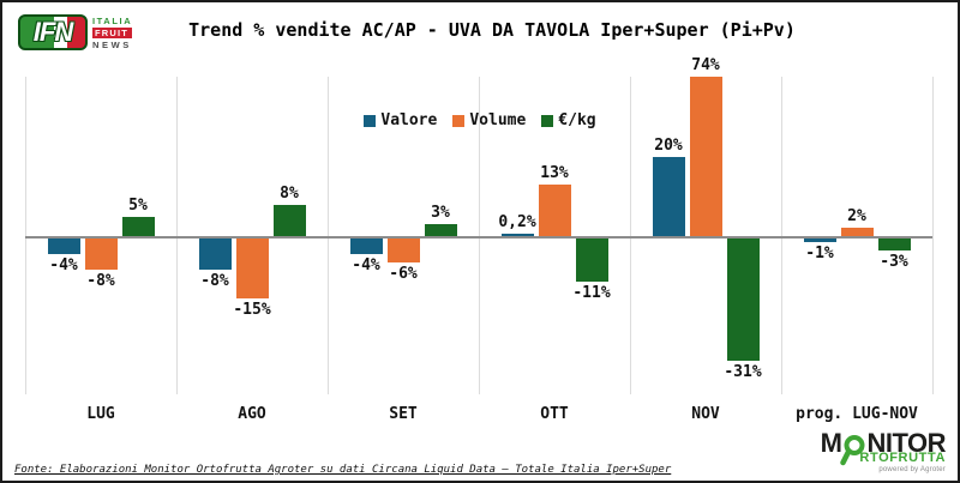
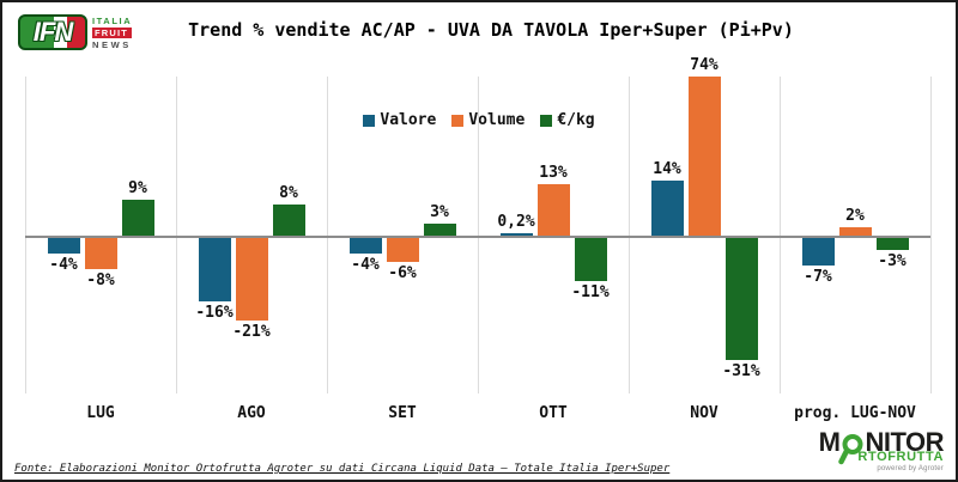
€/kg/LUG: 5% -> 9%
Valore/AGO: -8% -> -16%
Volume/AGO: -15% -> -21%
Valore/NOV: 20% -> 14%
Valore/prog. LUG-NOV: -1% -> -7%
